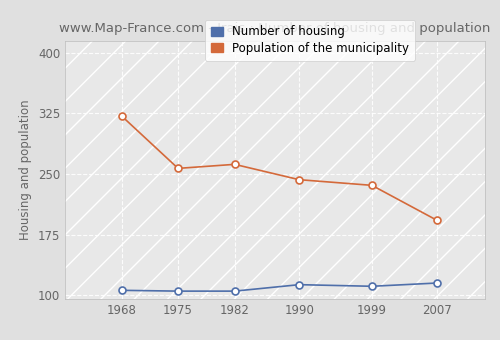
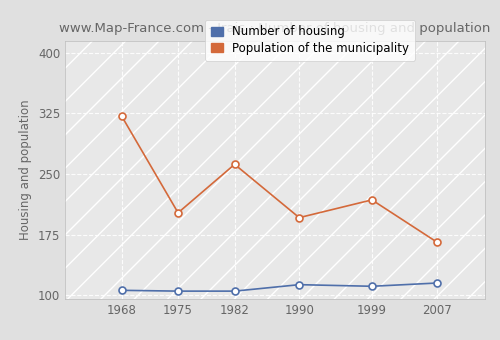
Population of the municipality/1975: 257 -> 202
Population of the municipality/1990: 243 -> 196
Population of the municipality/1999: 236 -> 218
Population of the municipality/2007: 193 -> 166
